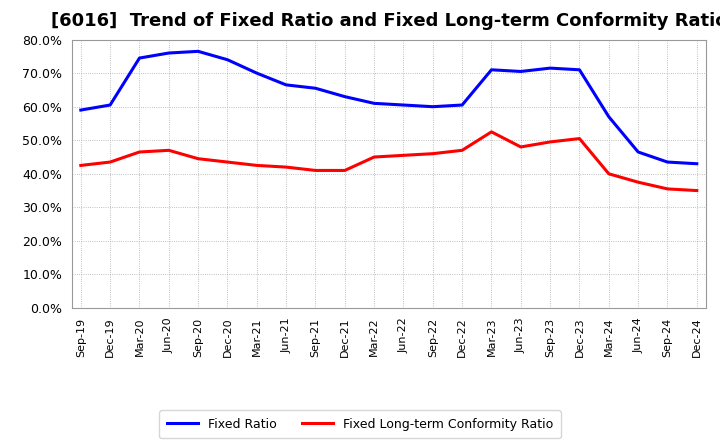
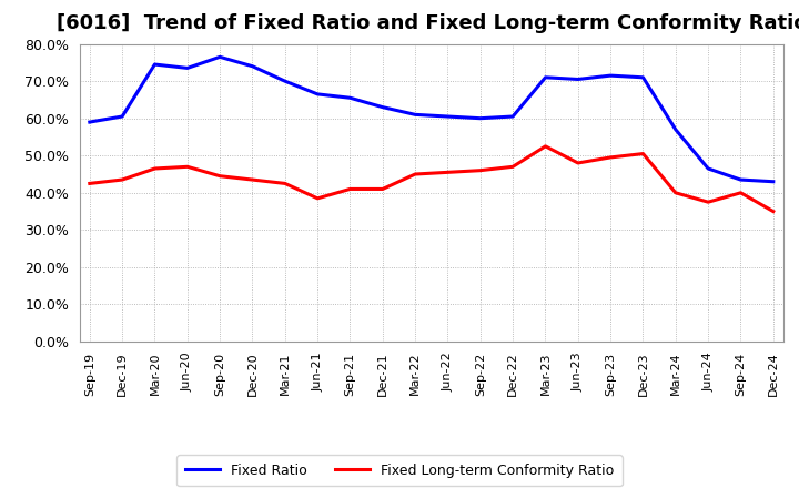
Fixed Ratio/Jun-20: 76.0% -> 73.5%
Fixed Long-term Conformity Ratio/Jun-21: 42.0% -> 38.5%
Fixed Long-term Conformity Ratio/Sep-24: 35.5% -> 40.0%
